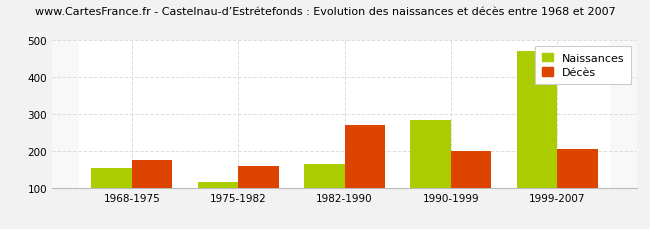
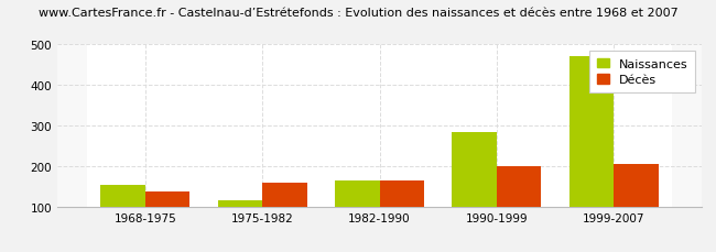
Décès/1968-1975: 175 -> 137
Décès/1982-1990: 270 -> 165
